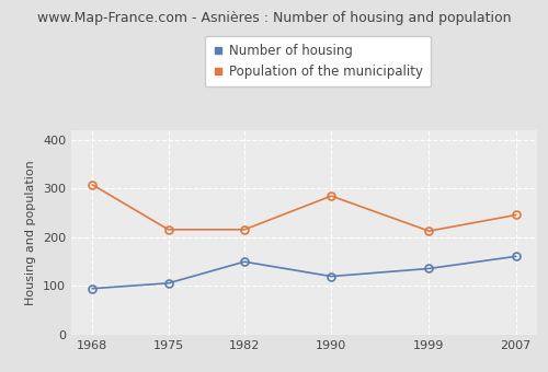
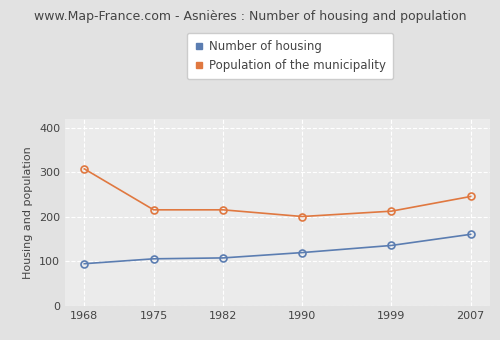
Number of housing/1982: 150 -> 108
Population of the municipality/1990: 285 -> 201
